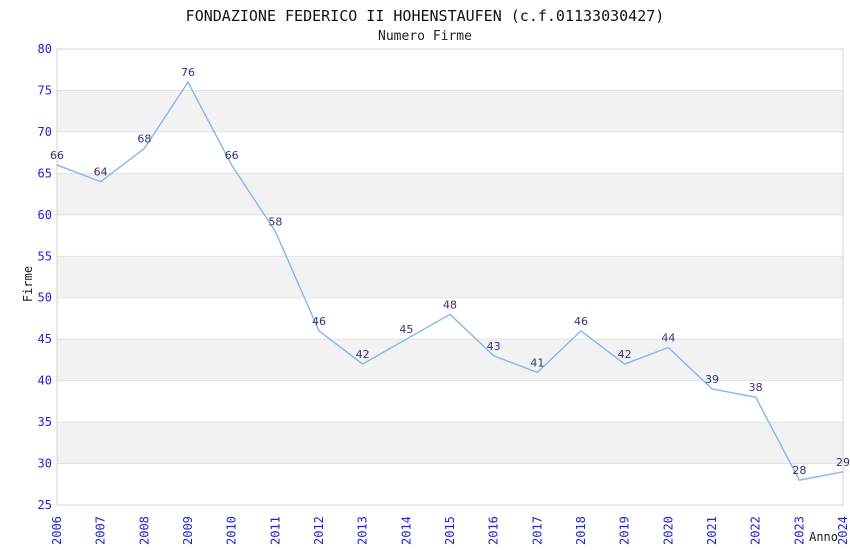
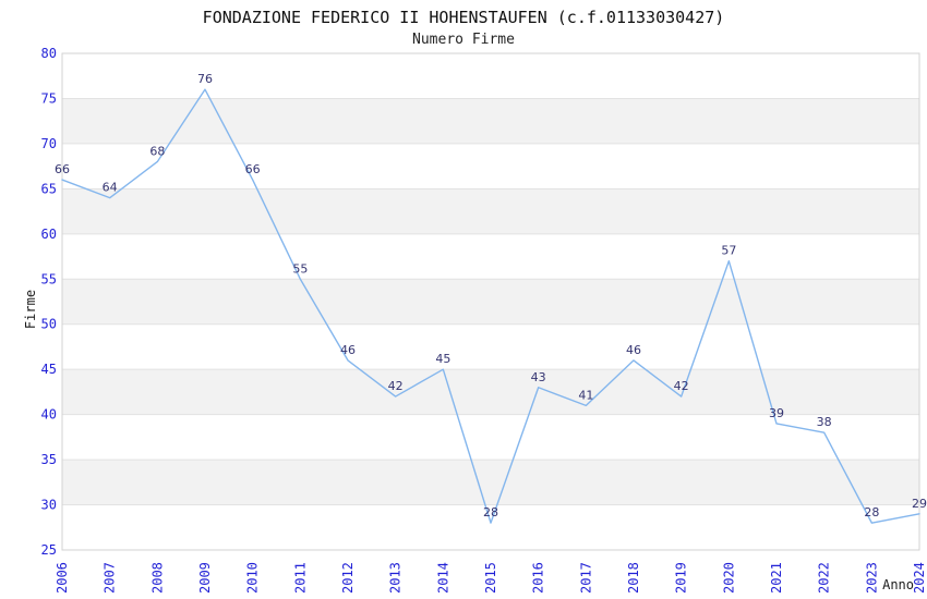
2011: 58 -> 55
2015: 48 -> 28
2020: 44 -> 57
